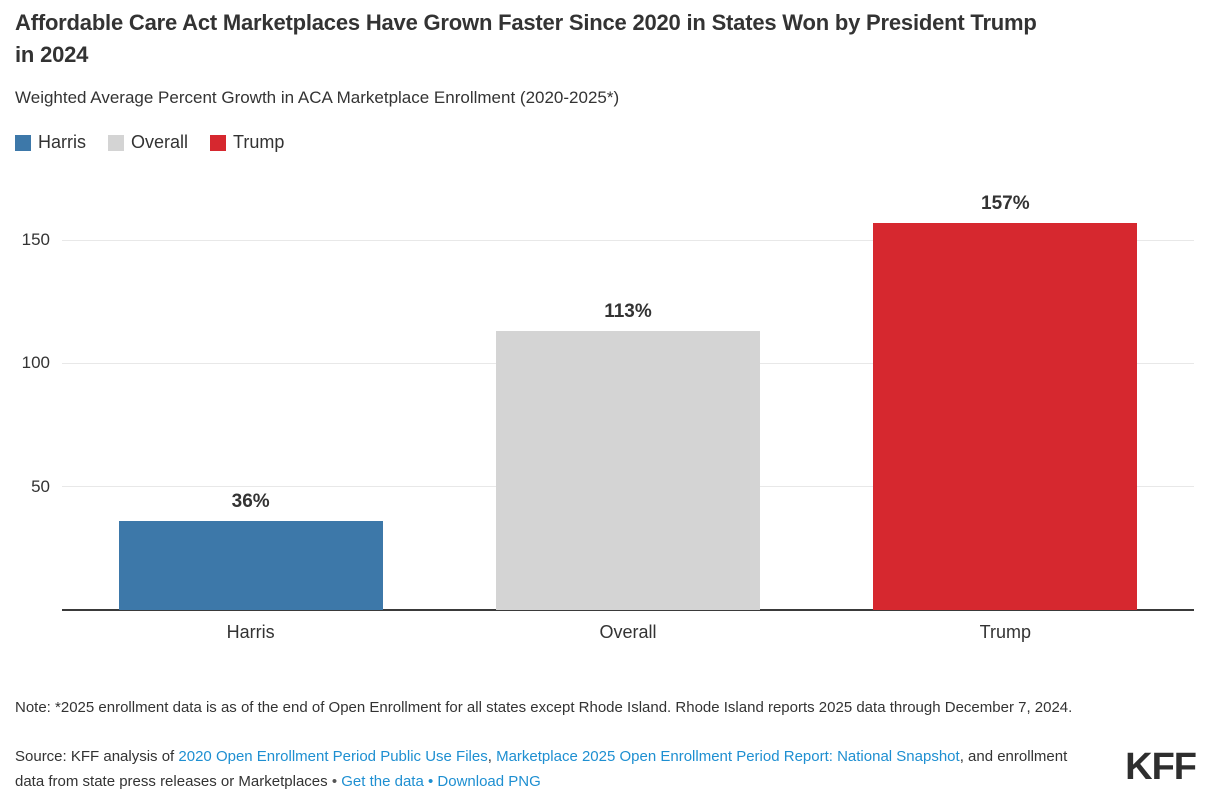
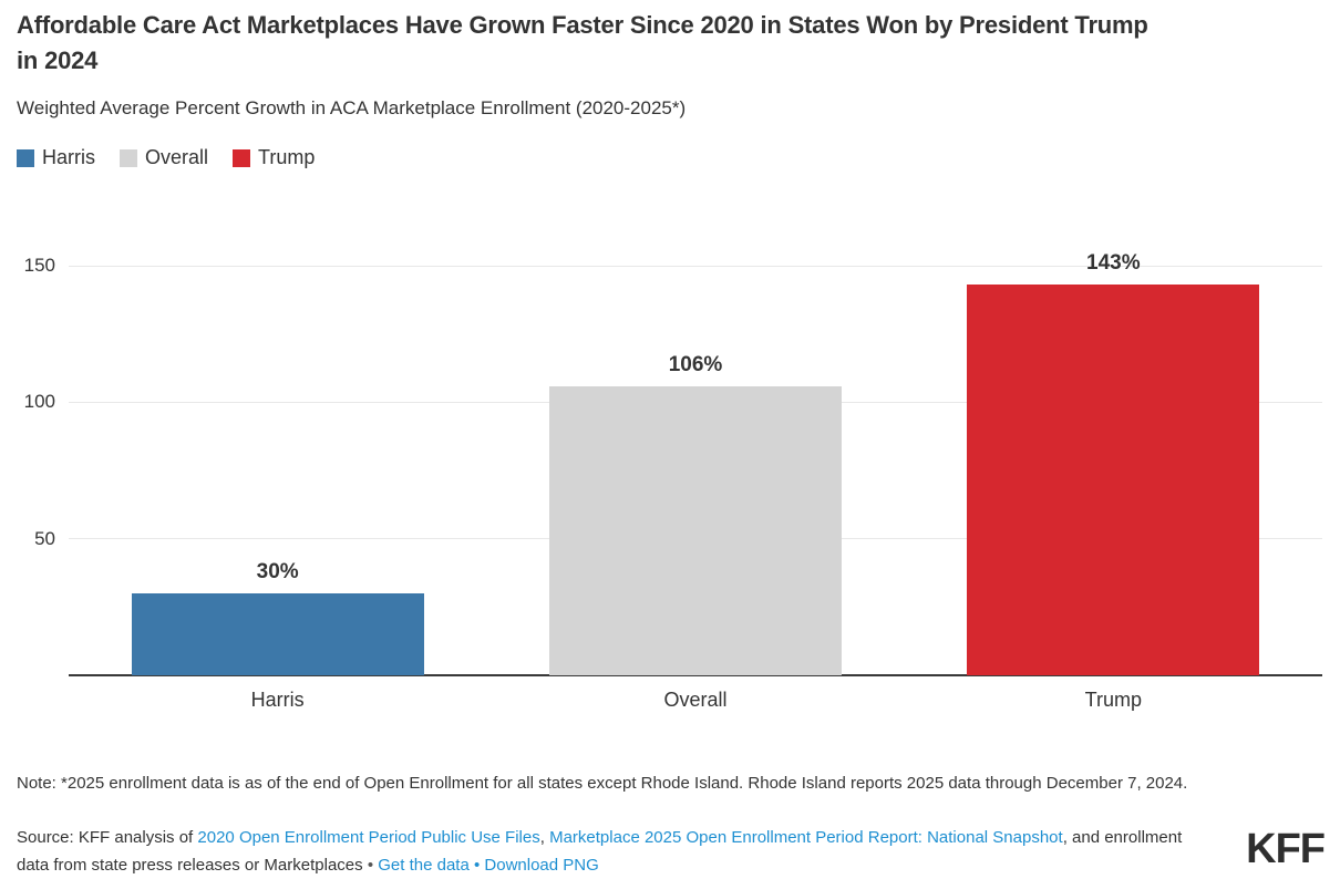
Harris: 36% -> 30%
Overall: 113% -> 106%
Trump: 157% -> 143%
